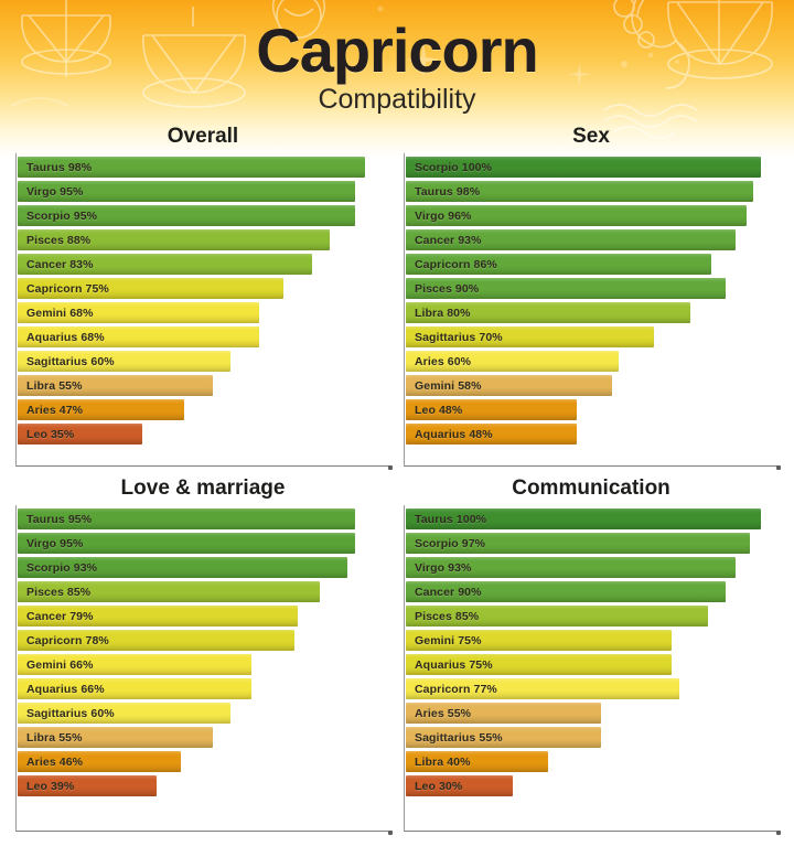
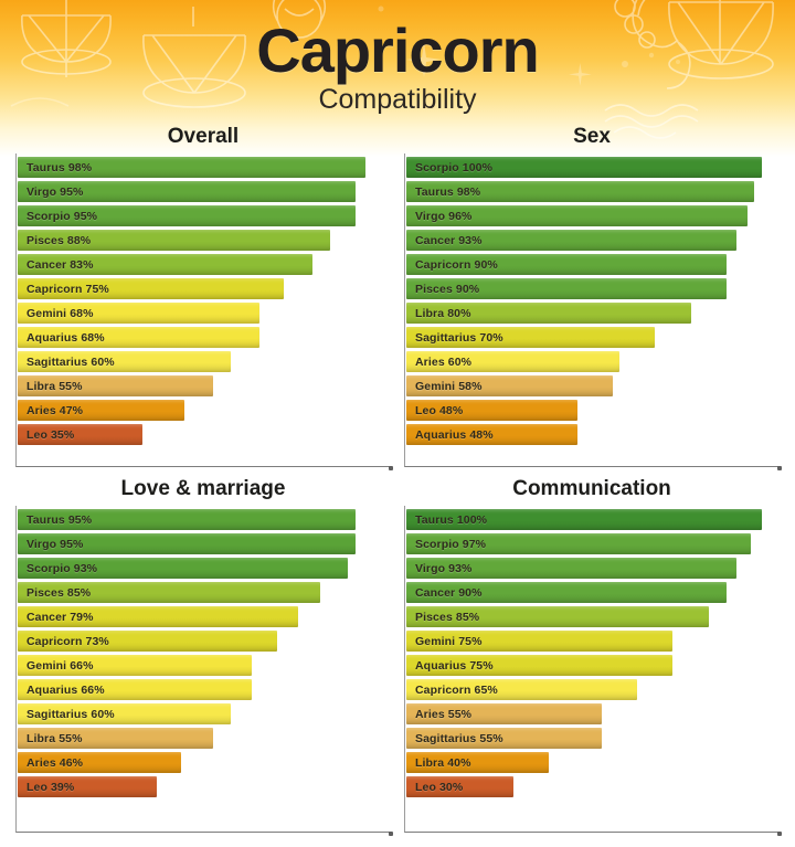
Sex/Capricorn: 86% -> 90%
Love & marriage/Capricorn: 78% -> 73%
Communication/Capricorn: 77% -> 65%
